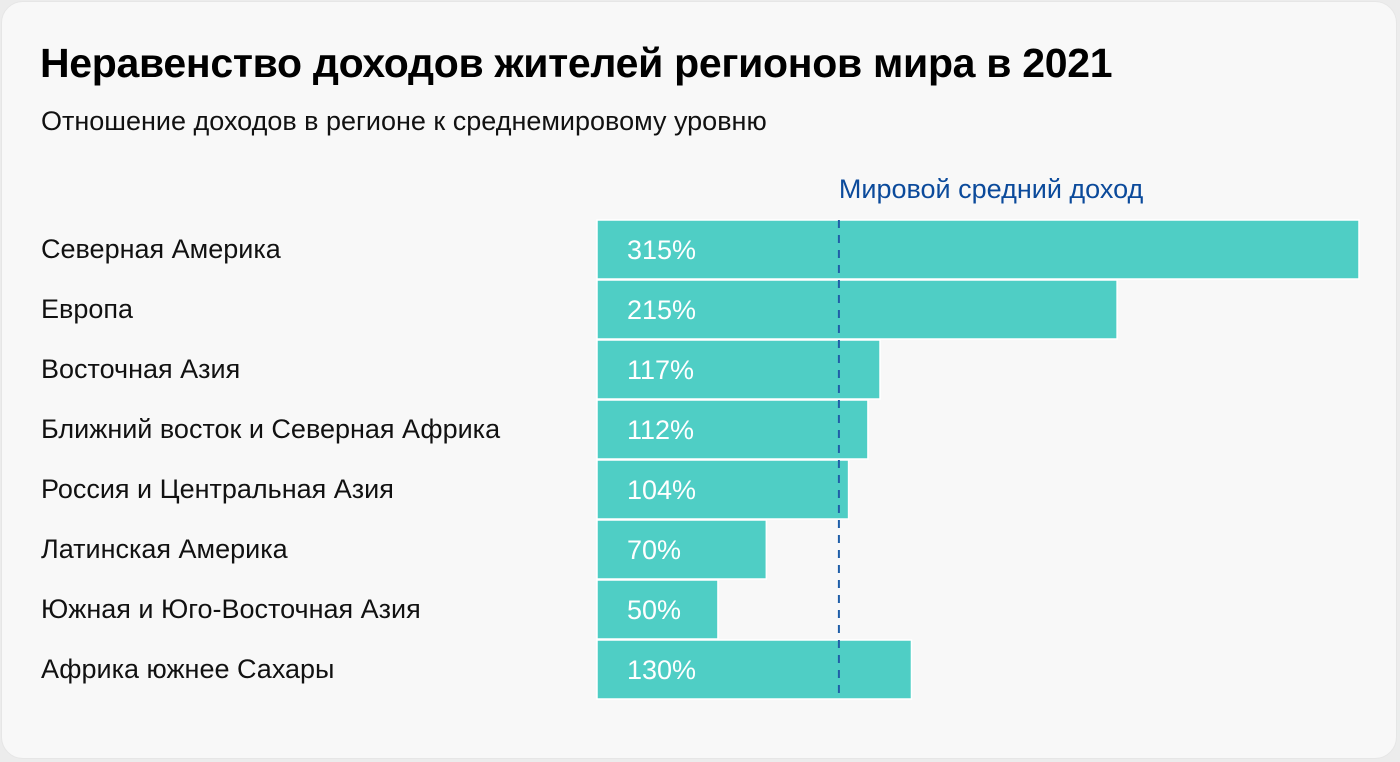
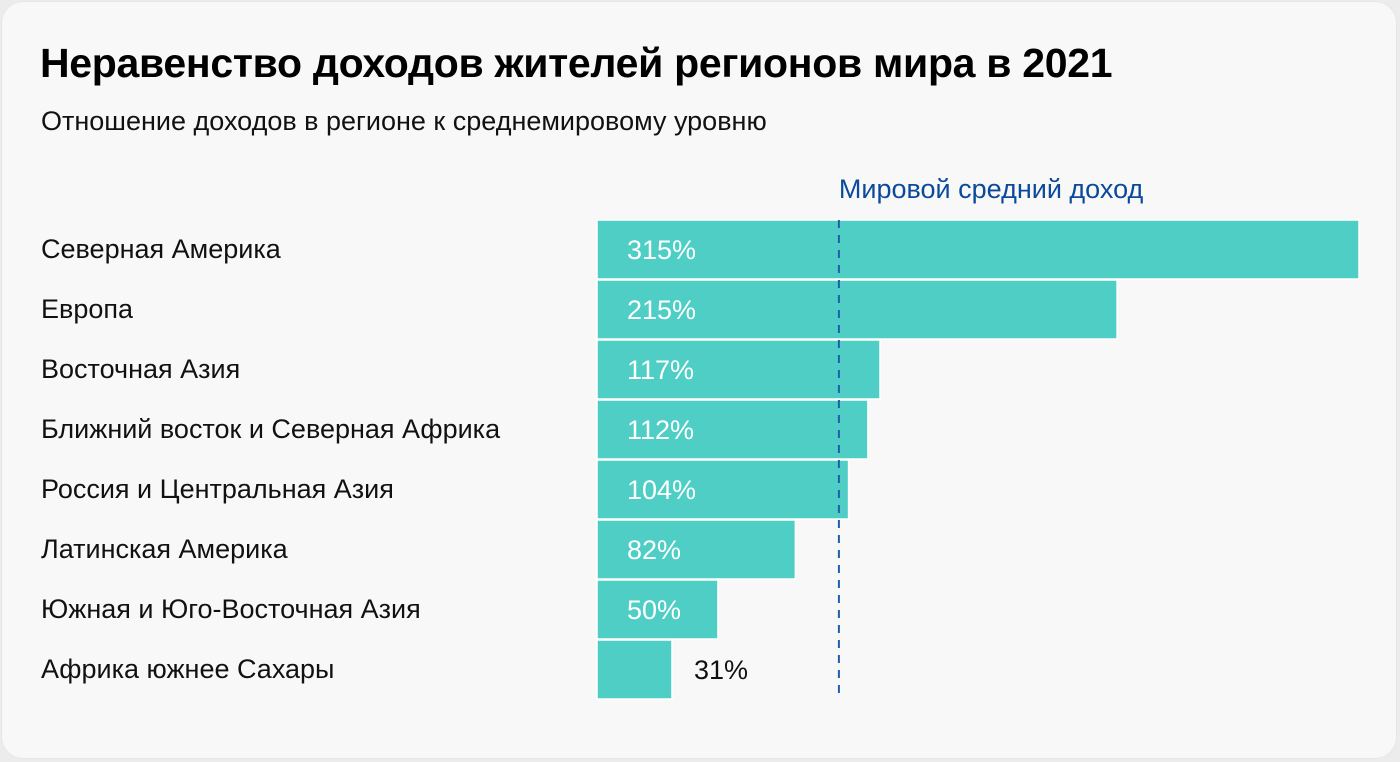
Латинская Америка: 70% -> 82%
Африка южнее Сахары: 130% -> 31%
